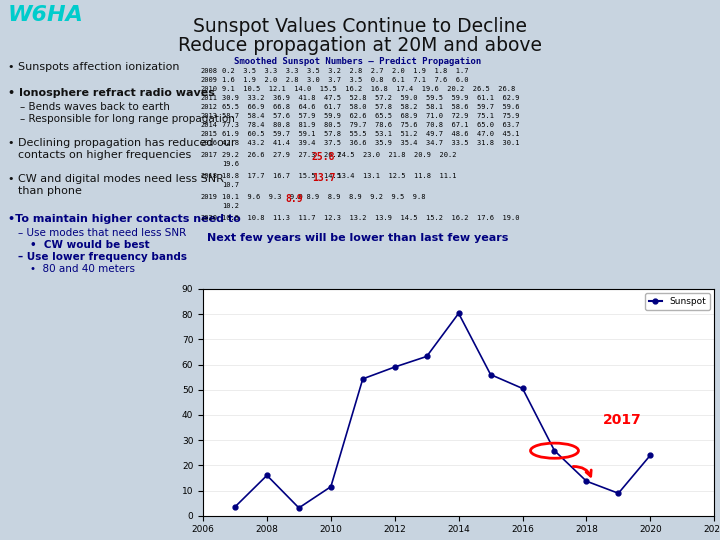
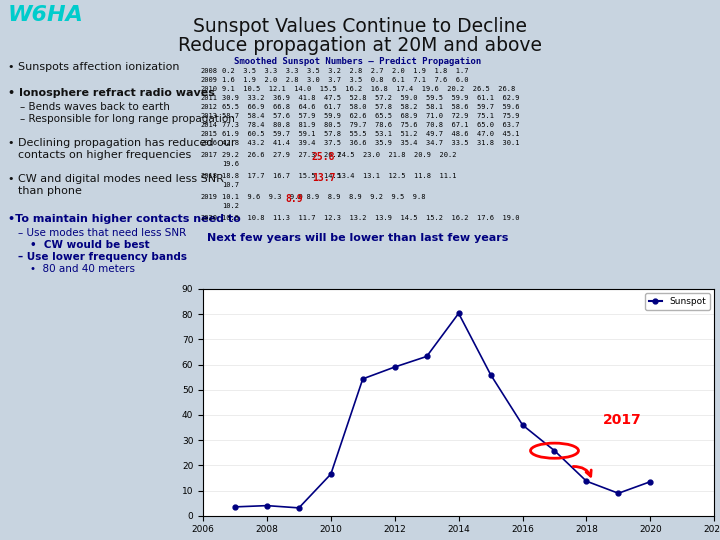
2008: 16.0 -> 4.0
2010: 11.5 -> 16.5
2016: 50.5 -> 36.0
2020: 24.0 -> 13.5
